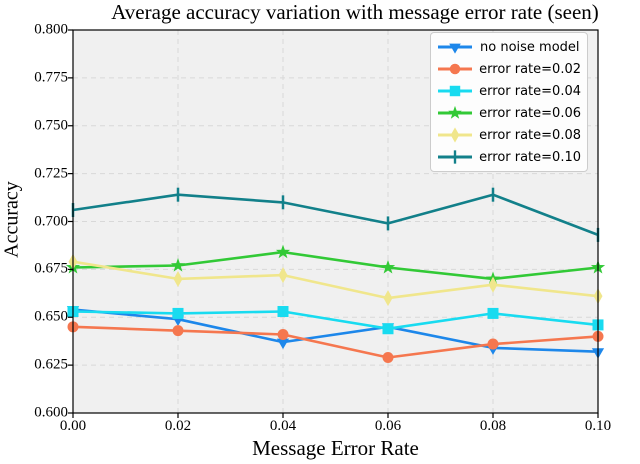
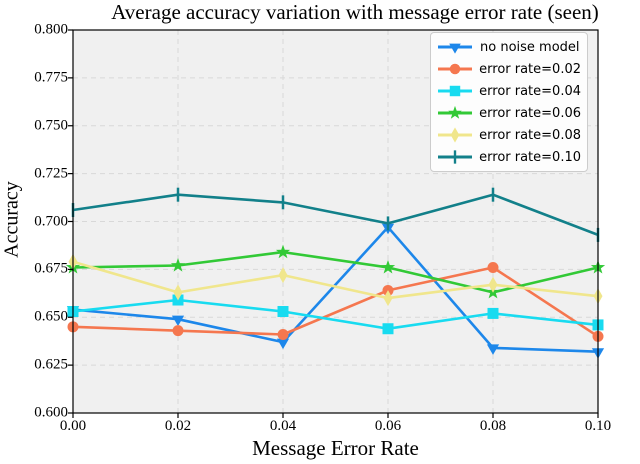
error rate=0.04/0.02: 0.652 -> 0.659
error rate=0.08/0.02: 0.670 -> 0.663
no noise model/0.06: 0.645 -> 0.697
error rate=0.02/0.06: 0.629 -> 0.664
error rate=0.02/0.08: 0.636 -> 0.676
error rate=0.06/0.08: 0.670 -> 0.663
